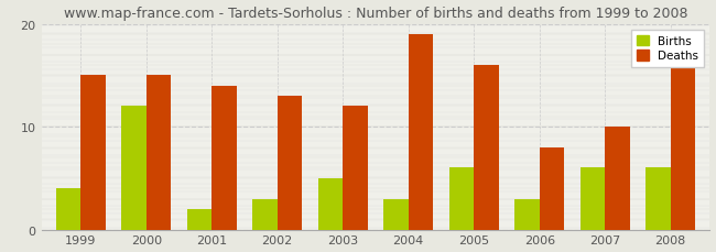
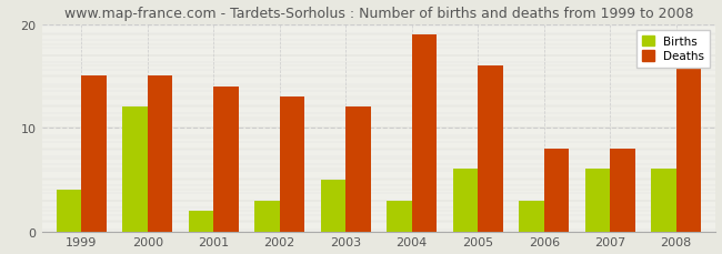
Deaths/2007: 10 -> 8
